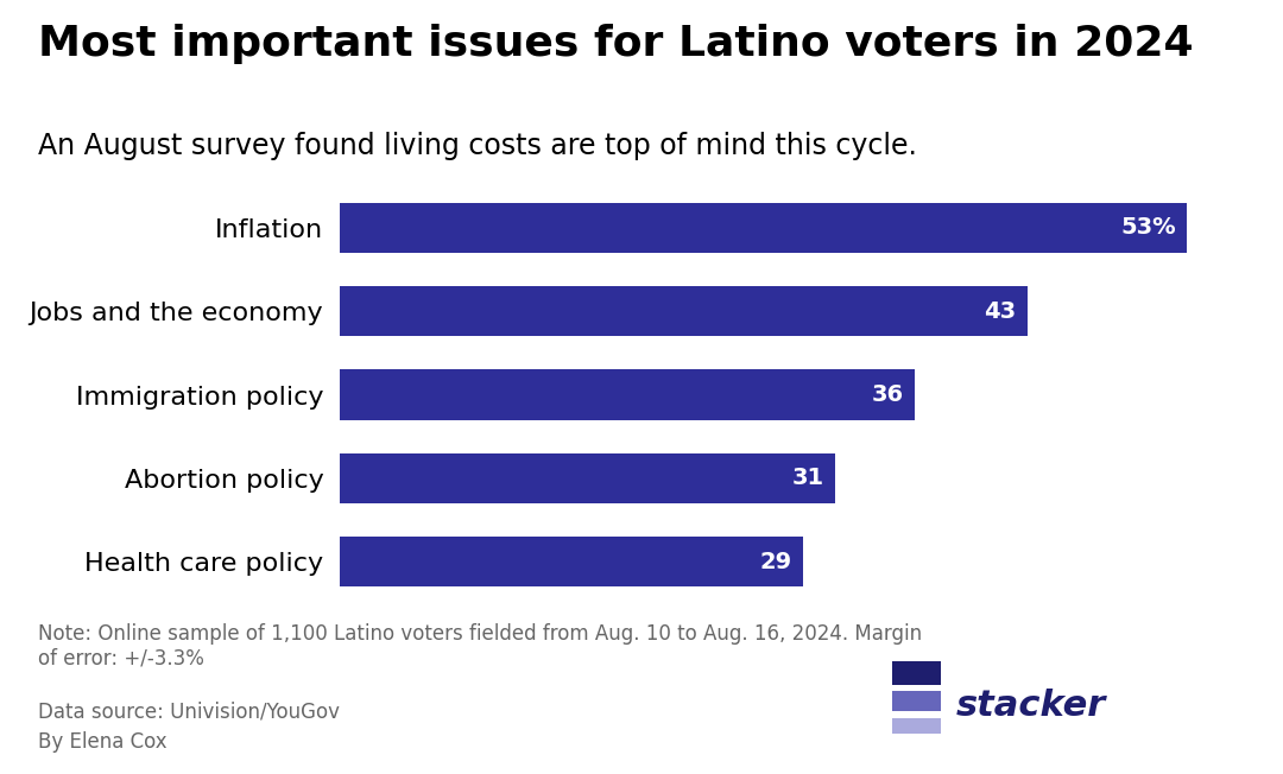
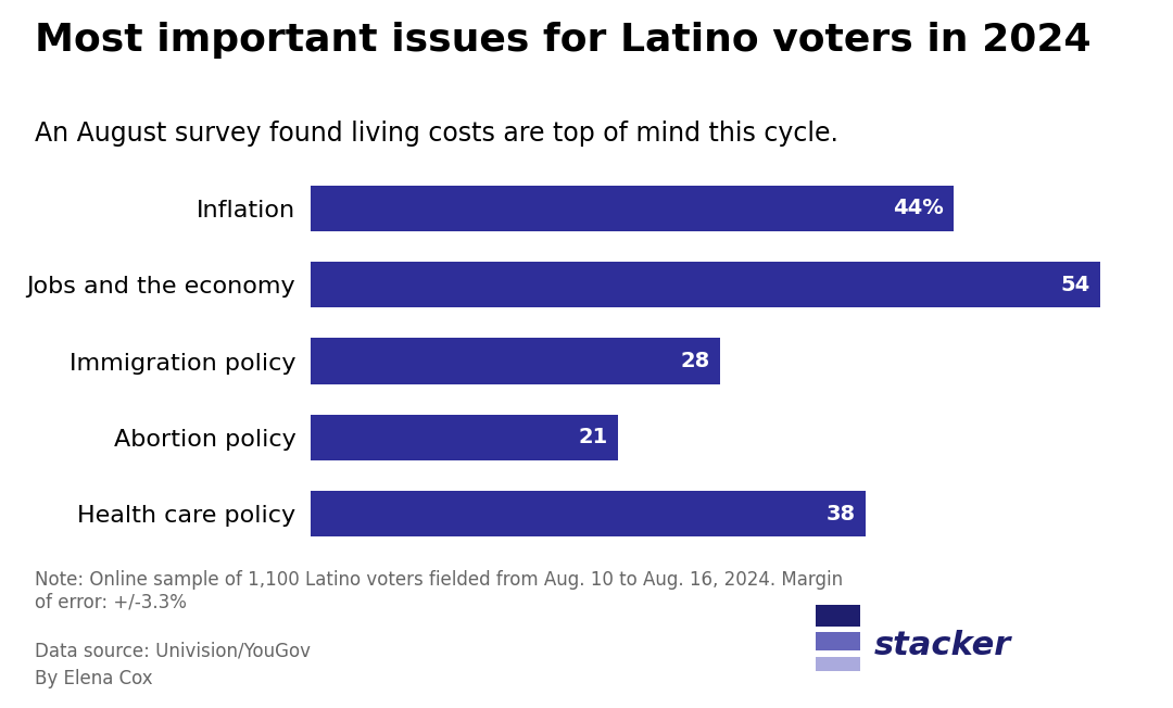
Inflation: 53% -> 44%
Jobs and the economy: 43 -> 54
Immigration policy: 36 -> 28
Abortion policy: 31 -> 21
Health care policy: 29 -> 38
